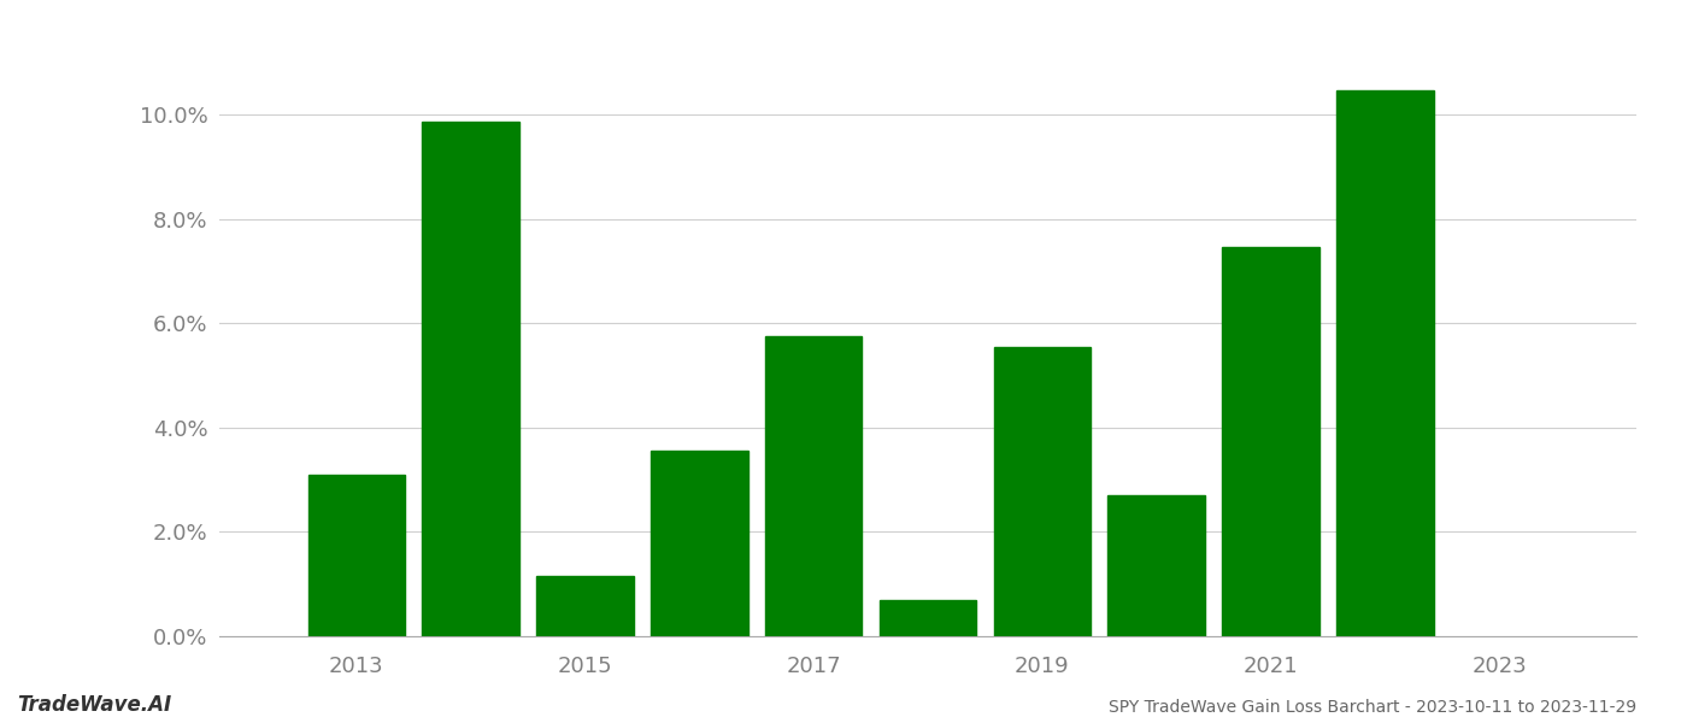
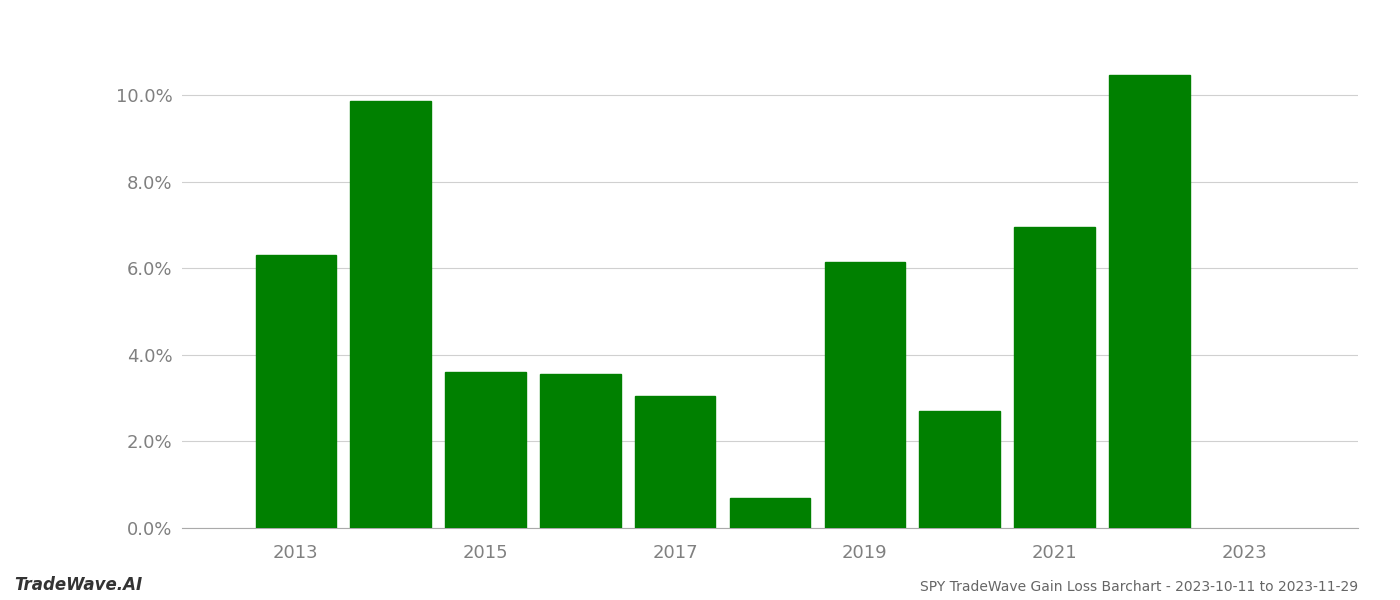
2013: 3.10% -> 6.30%
2015: 1.15% -> 3.60%
2017: 5.75% -> 3.05%
2019: 5.55% -> 6.15%
2021: 7.45% -> 6.95%
